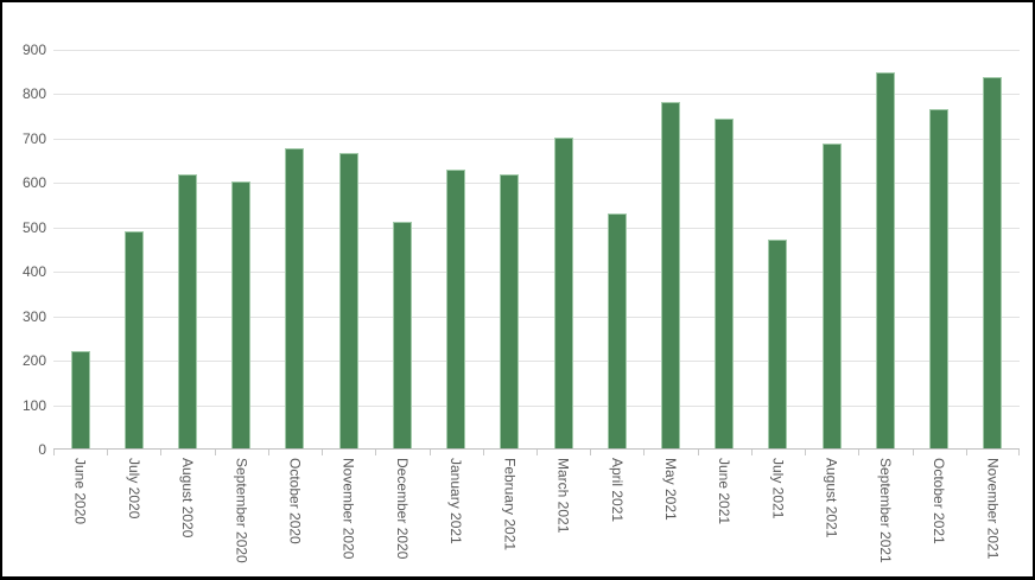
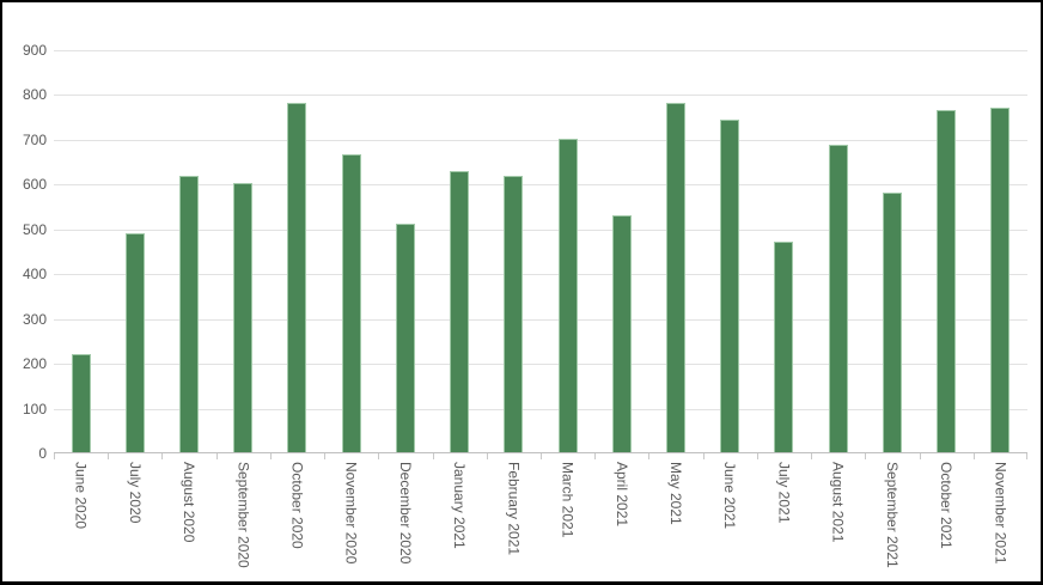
October 2020: 680 -> 780
September 2021: 850 -> 580
November 2021: 840 -> 770
